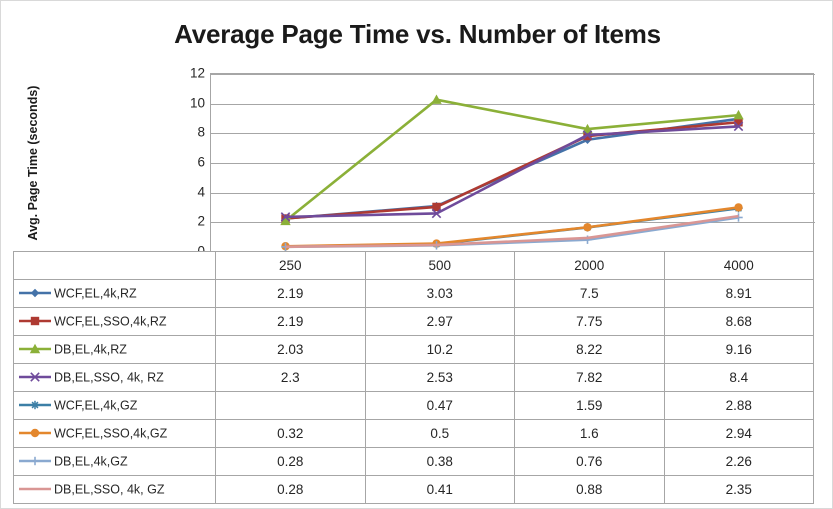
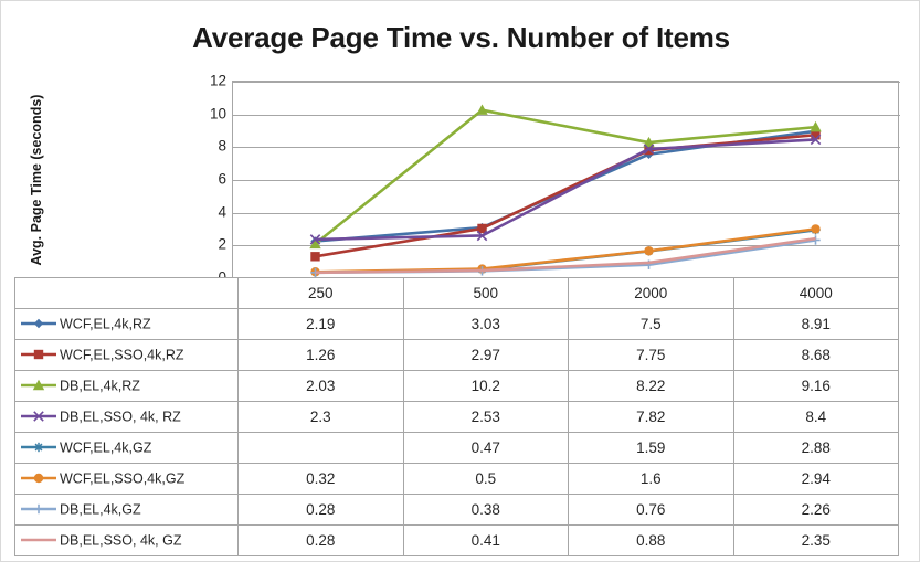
WCF,EL,SSO,4k,RZ/250: 2.19 -> 1.26
